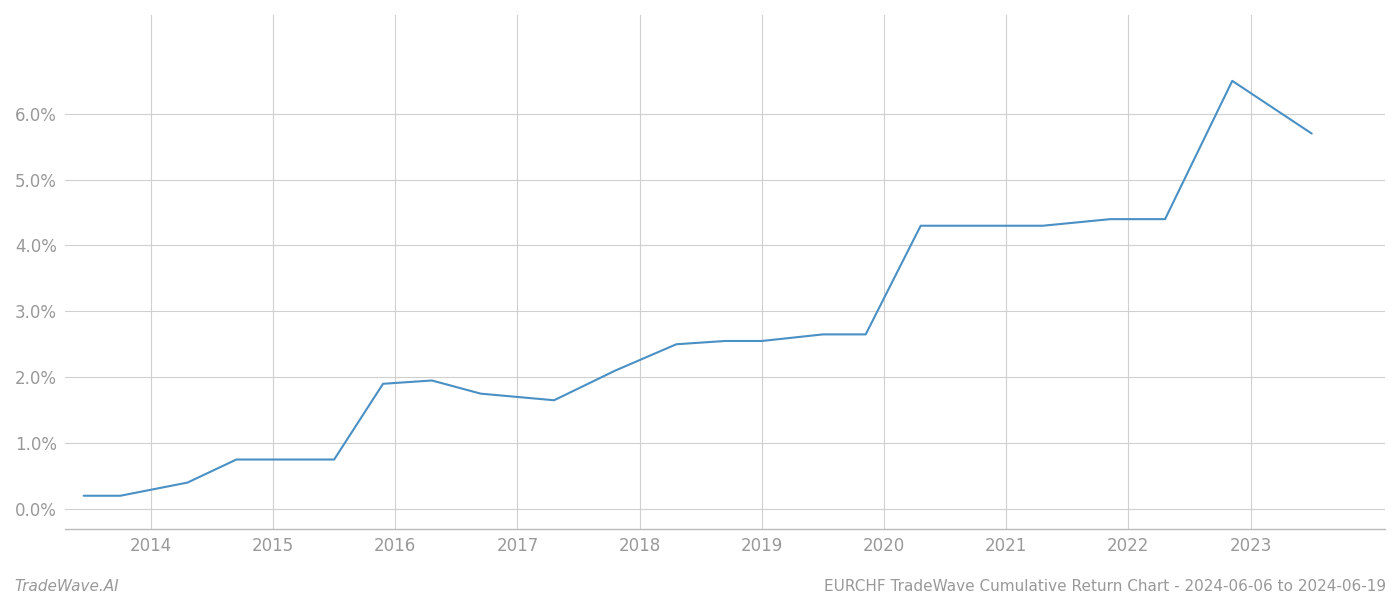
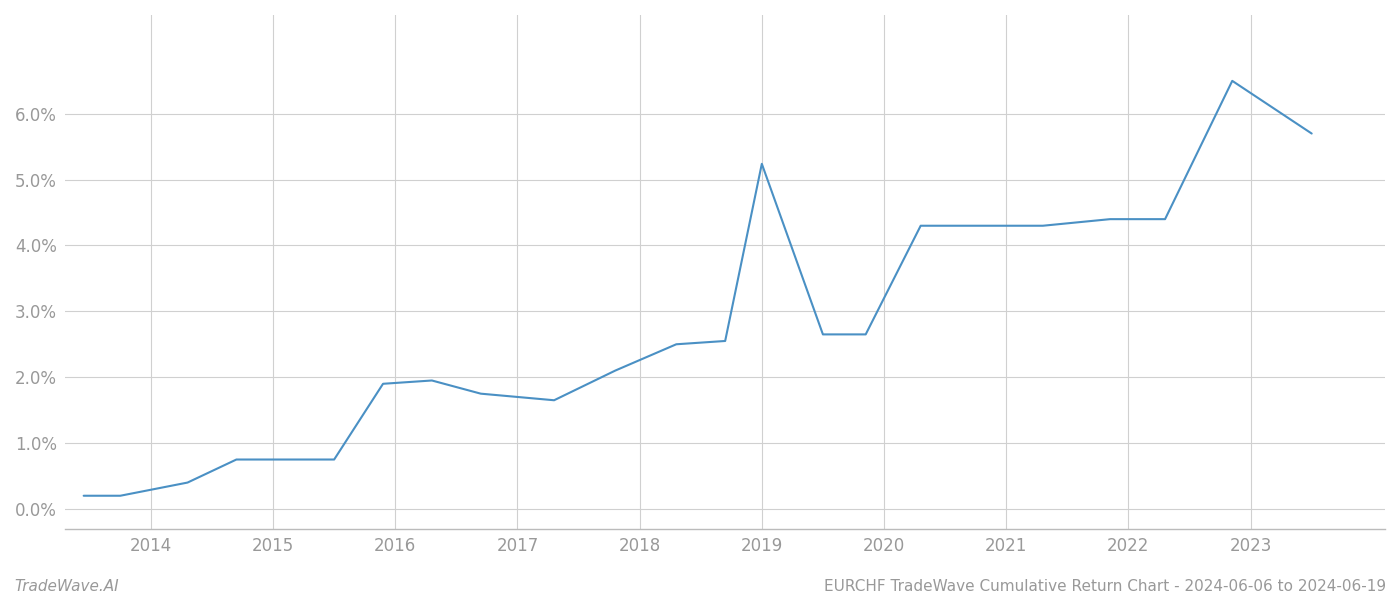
2019: 2.55% -> 5.24%
